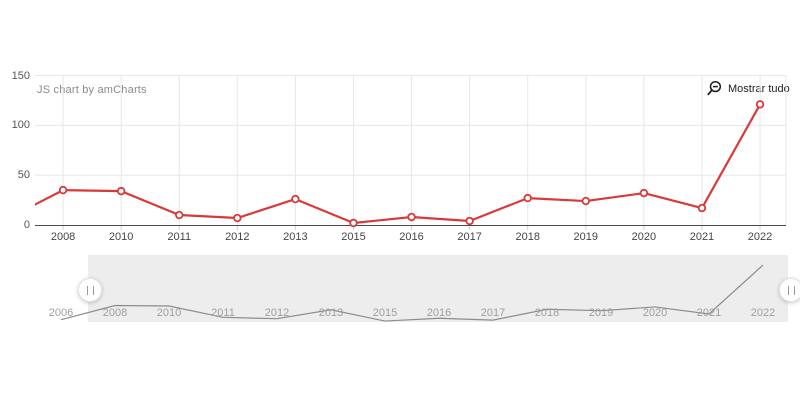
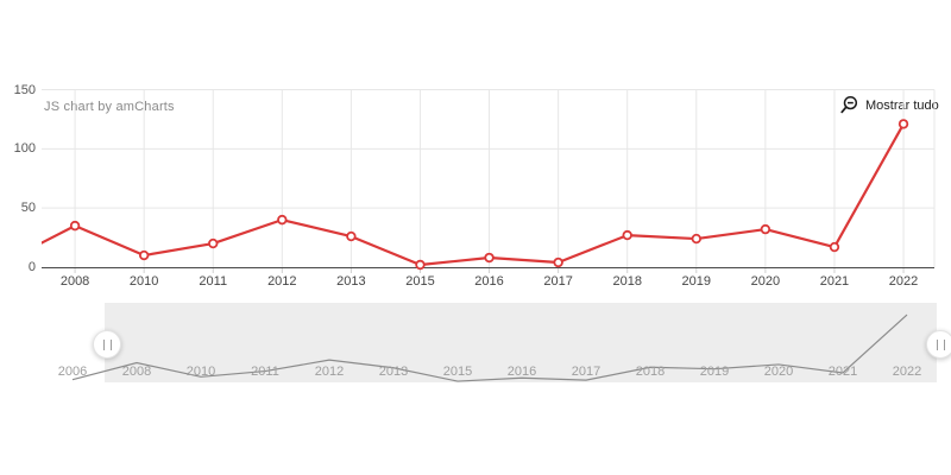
2010: 30 -> 10
2011: 10 -> 20
2012: 10 -> 40
